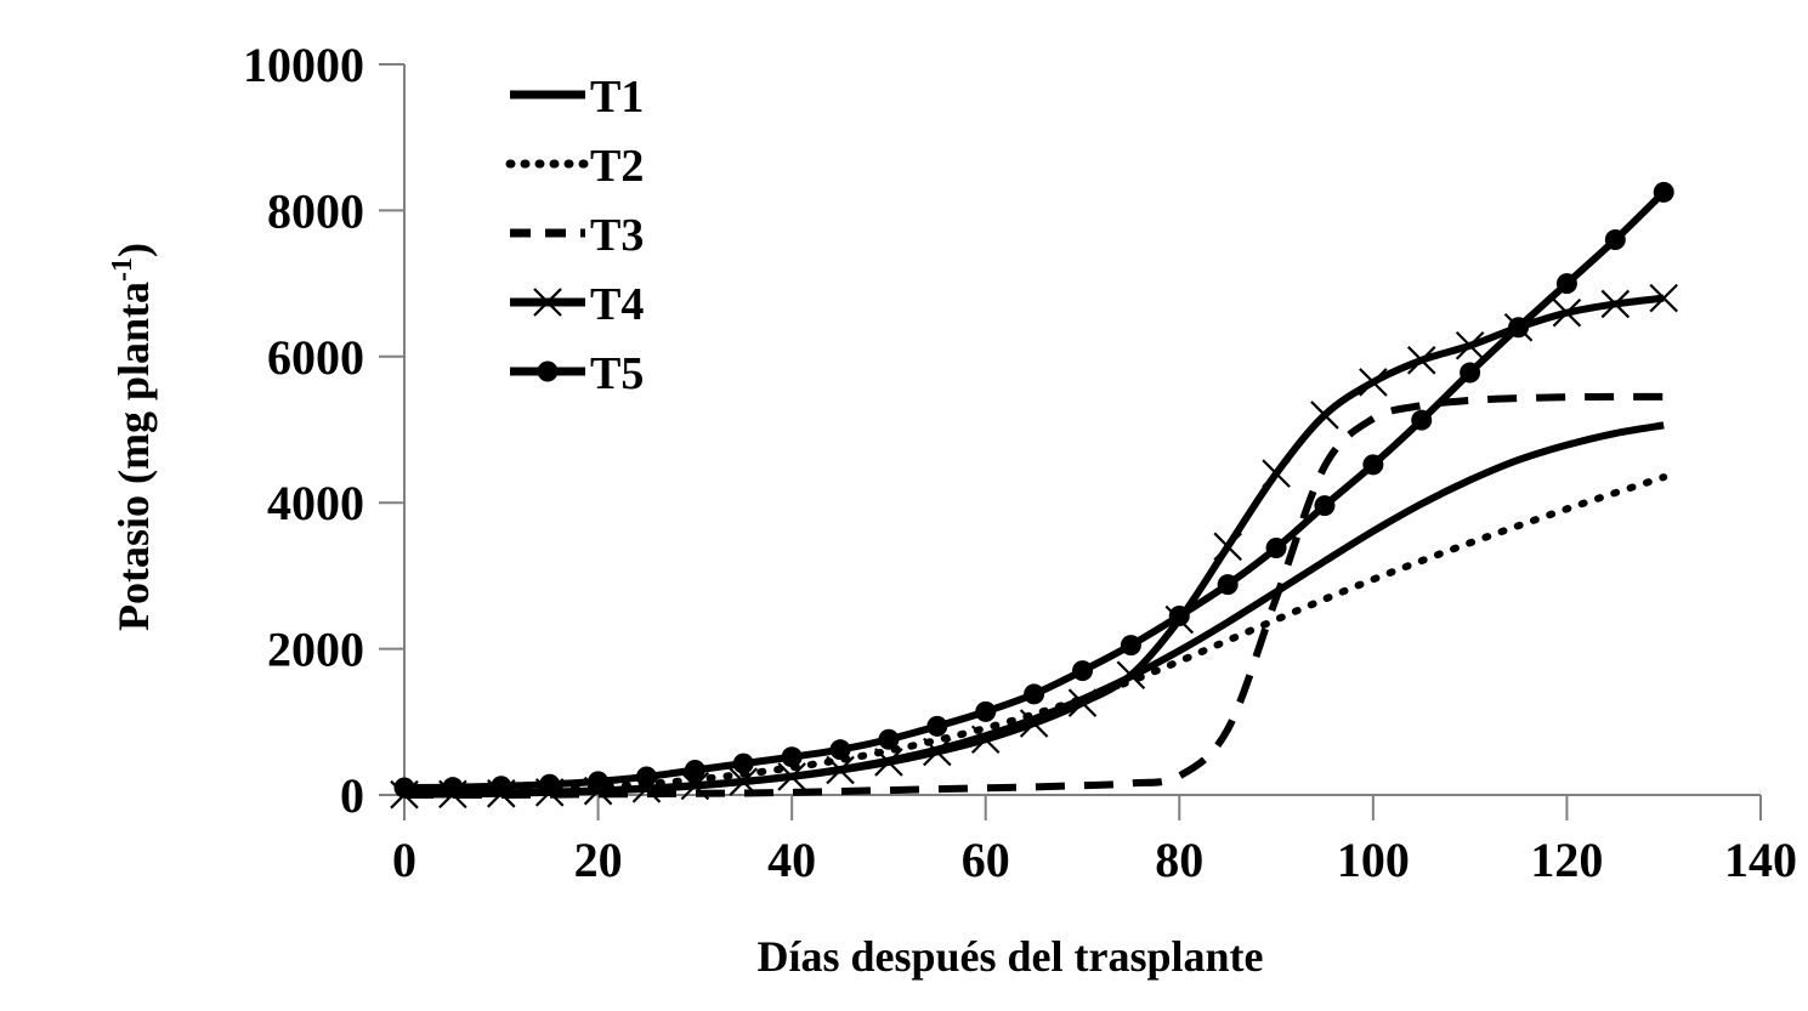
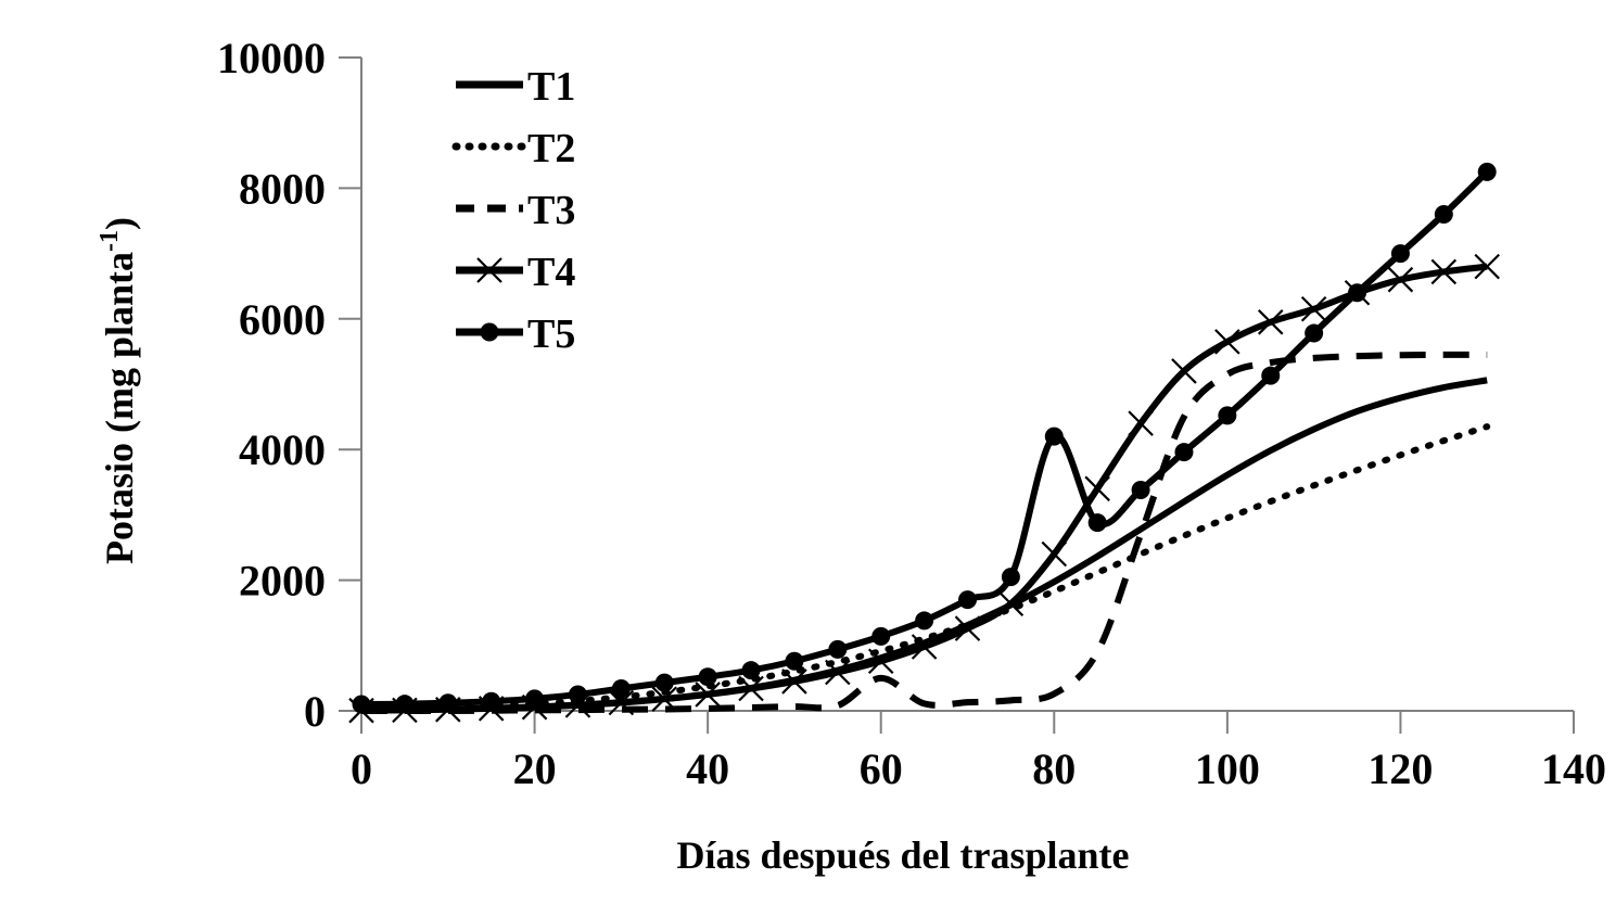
T3/60: 100 -> 500
T5/80: 2400 -> 4200
